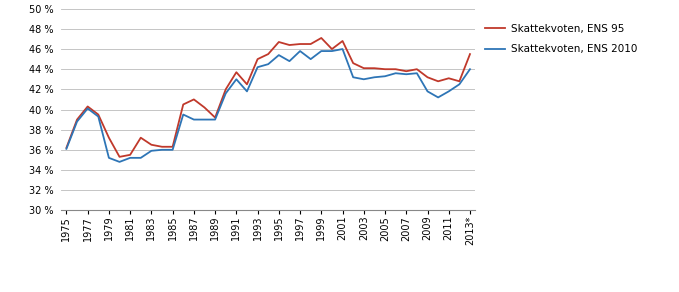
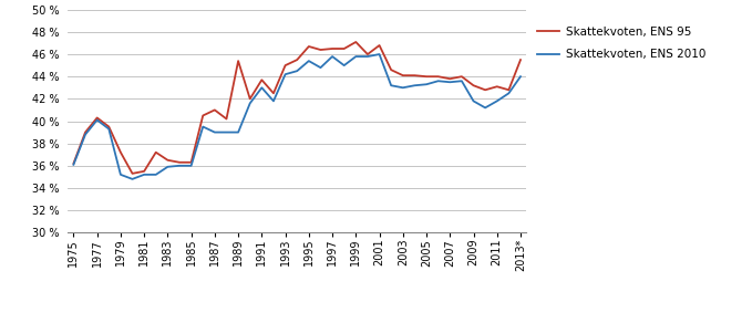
Skattekvoten, ENS 95/1989: 39.2 % -> 45.4 %
